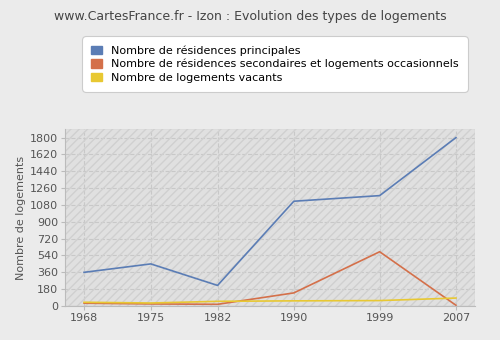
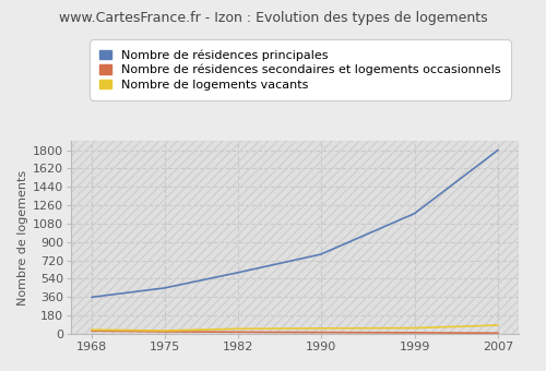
Nombre de résidences principales/1982: 220 -> 600
Nombre de résidences principales/1990: 1120 -> 780
Nombre de résidences secondaires et logements occasionnels/1990: 140 -> 20
Nombre de résidences secondaires et logements occasionnels/1999: 580 -> 10
